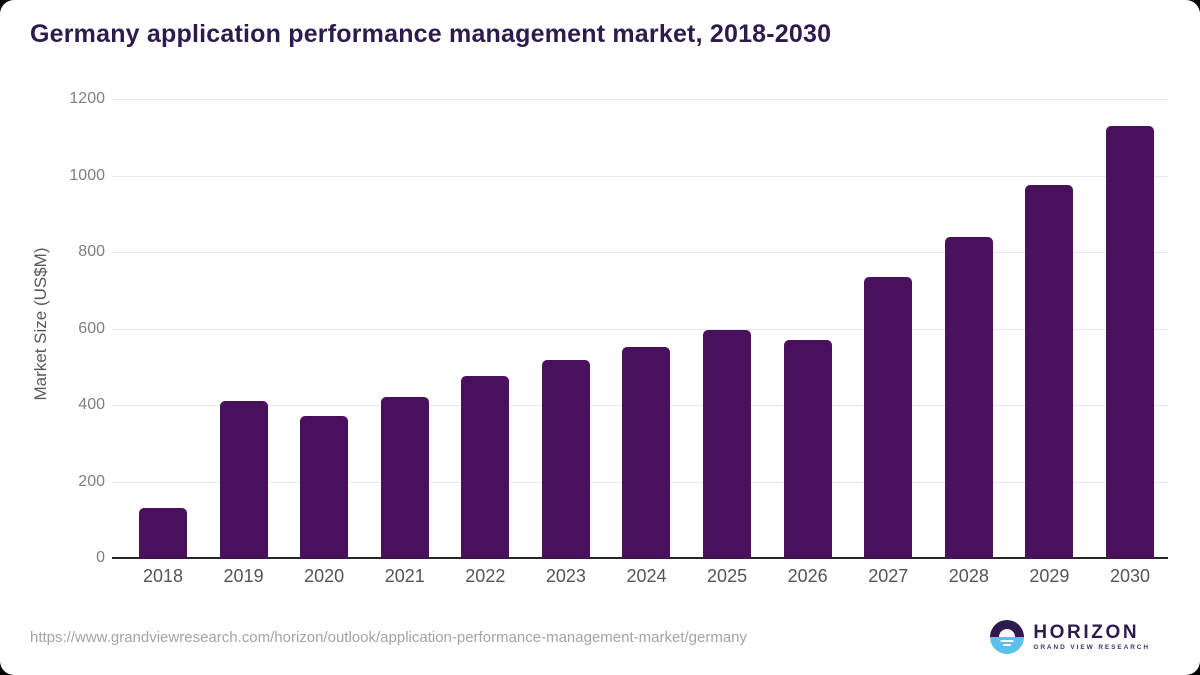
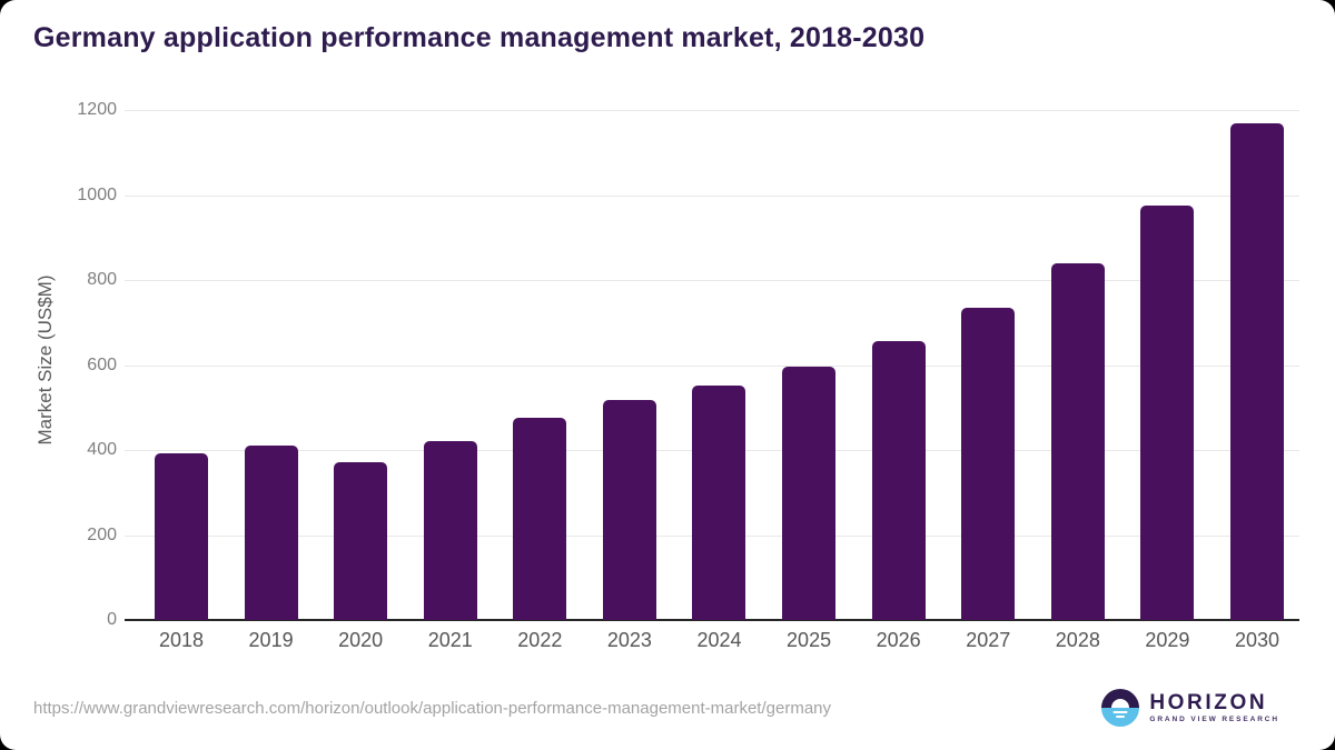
2018: 130 -> 390
2026: 570 -> 660
2030: 1130 -> 1170
